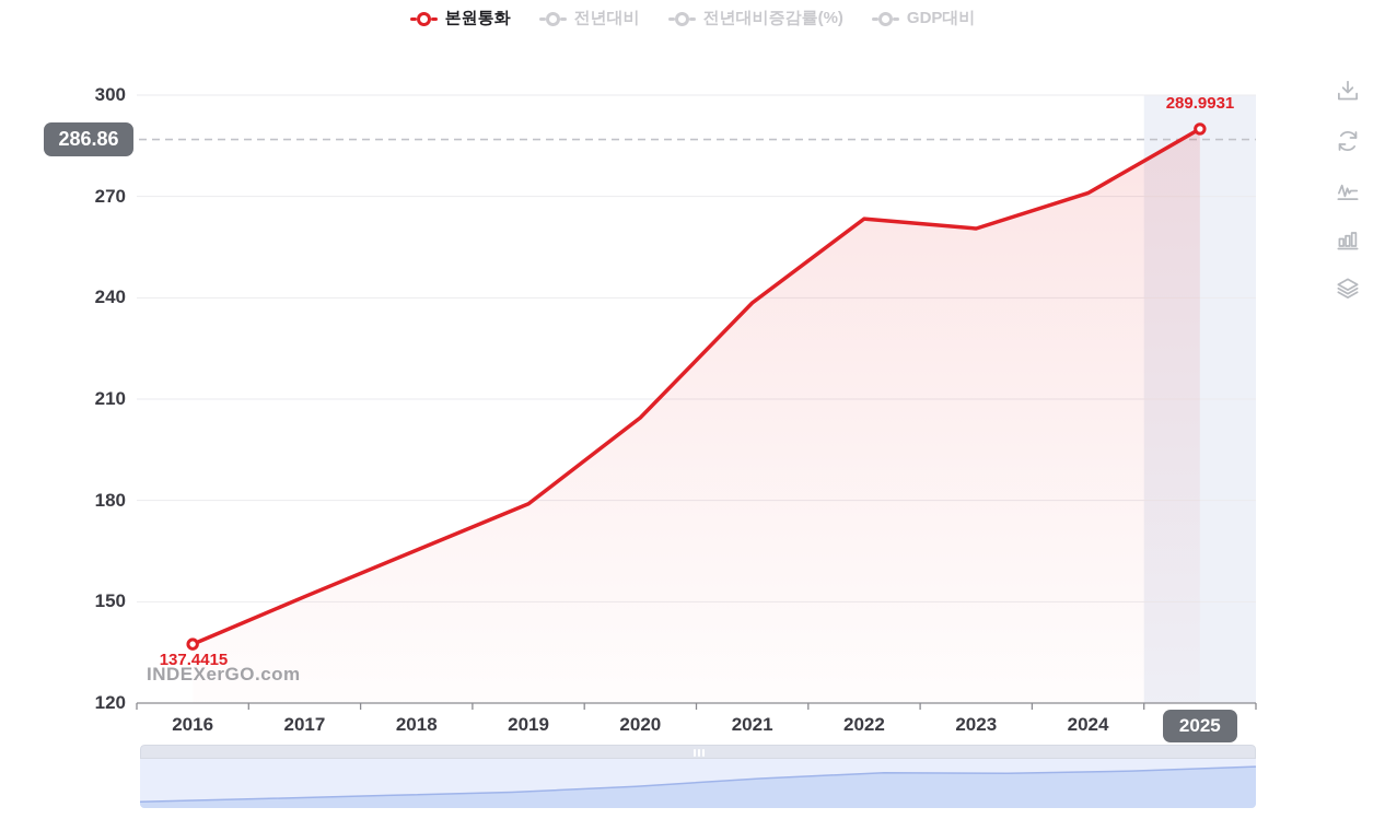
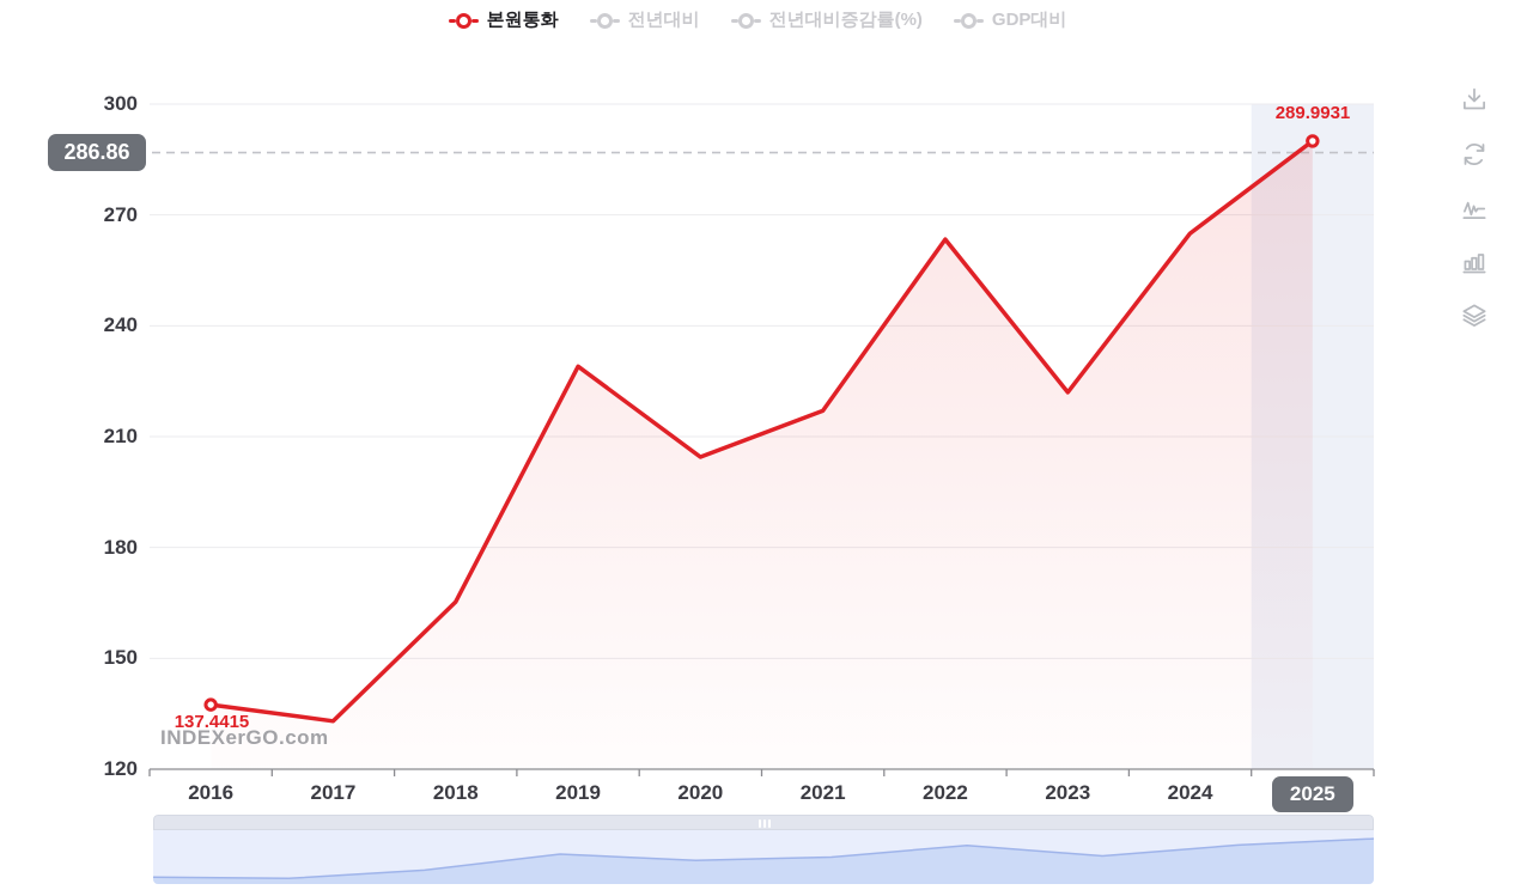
2017: 152 -> 133
2019: 179 -> 229
2021: 238 -> 217
2023: 260 -> 222
2024: 271 -> 265
